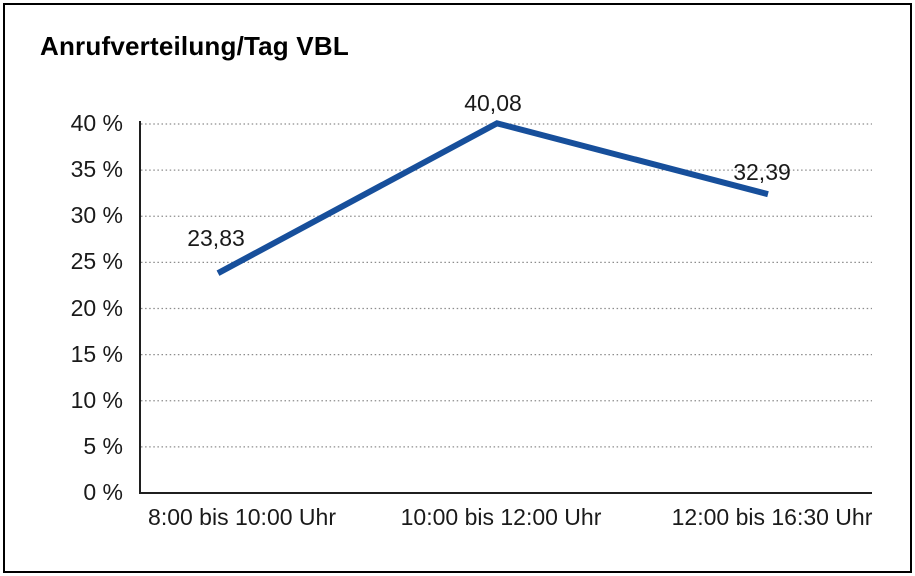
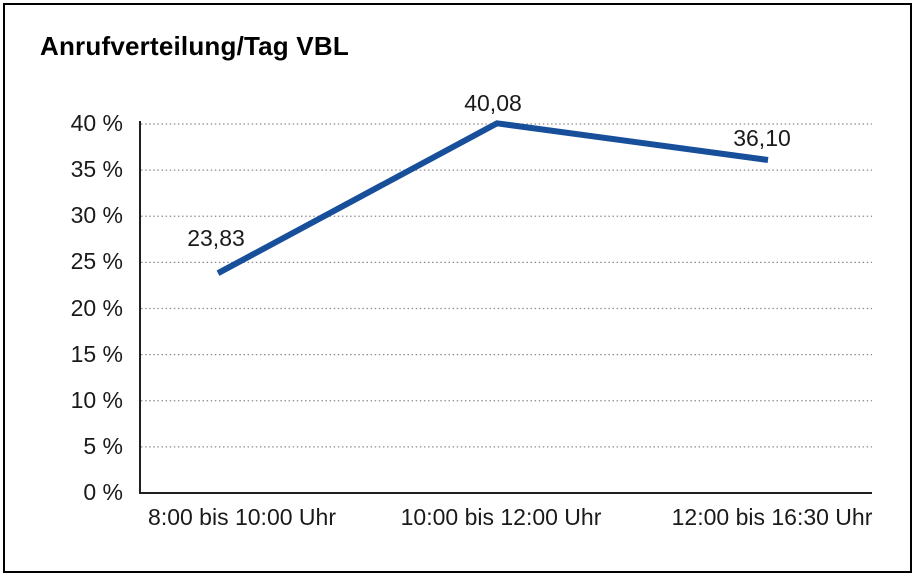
12:00 bis 16:30 Uhr: 32,39 -> 36,10
